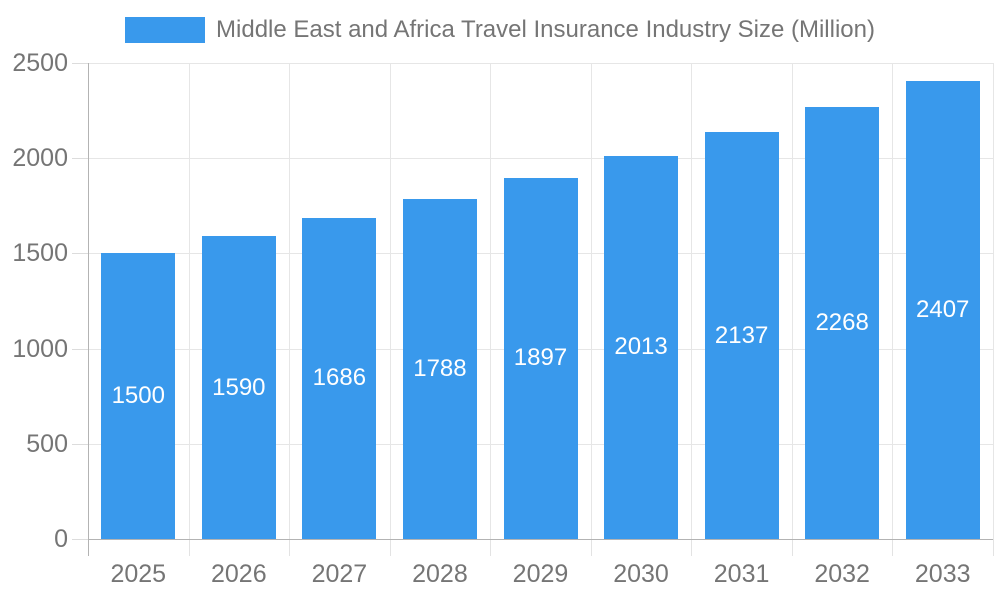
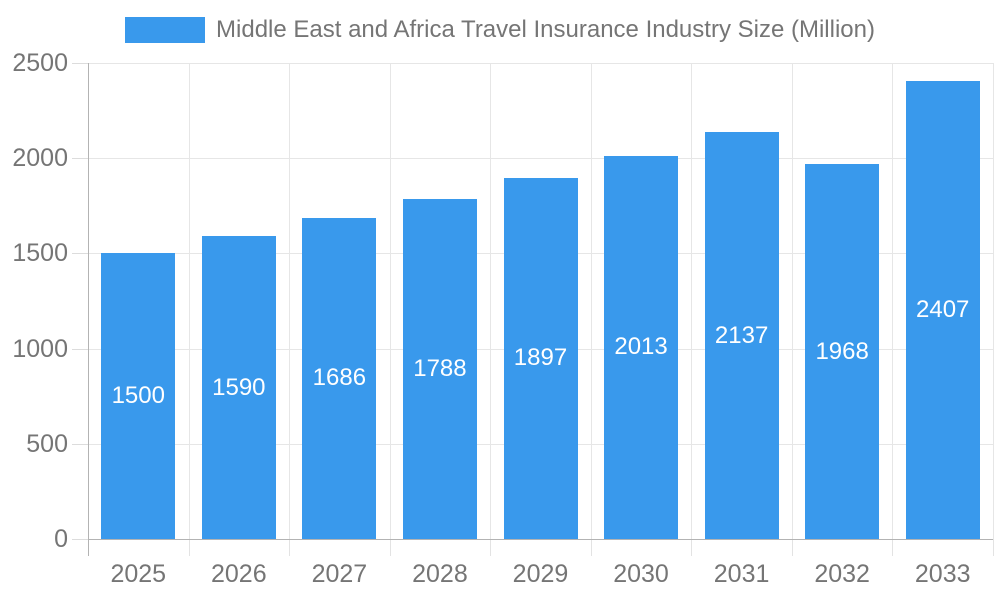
2032: 2268 -> 1968
